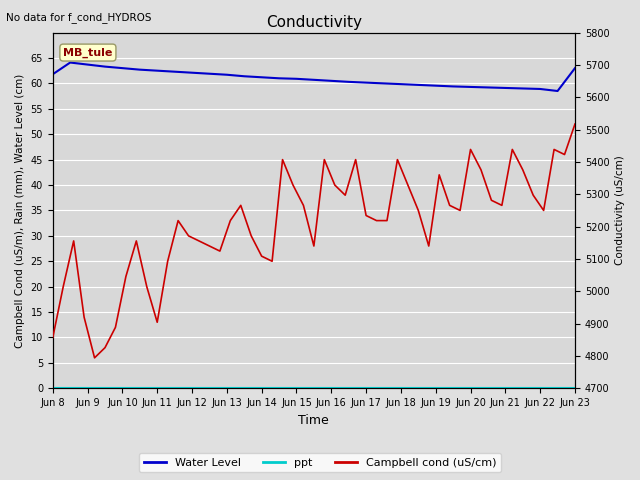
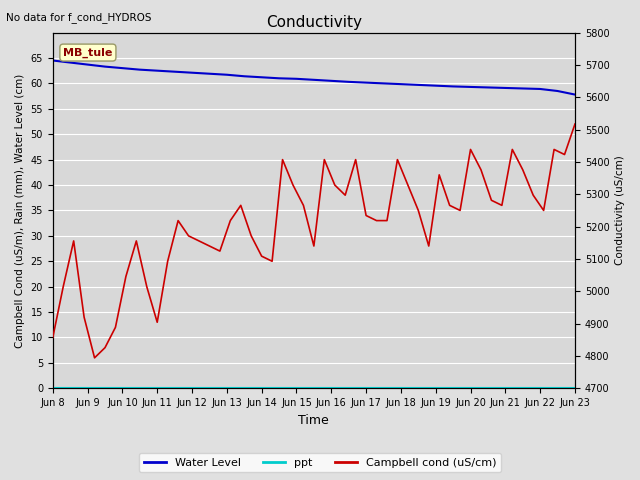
Water Level/Jun 8: 61.8 -> 64.5
Water Level/Jun 23: 63.0 -> 57.8
